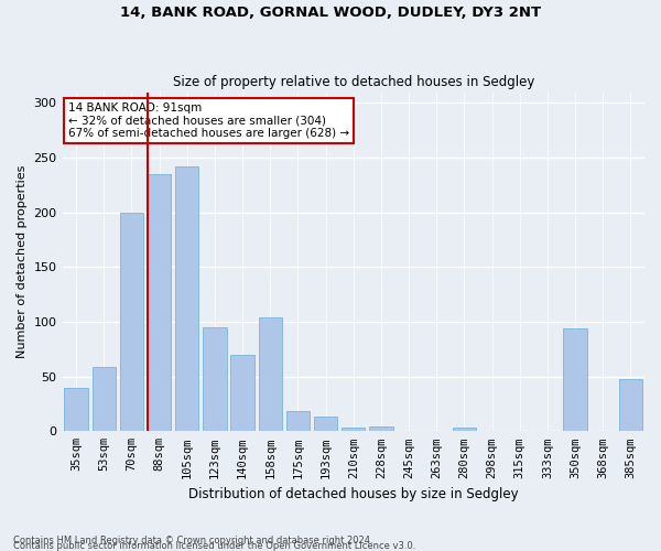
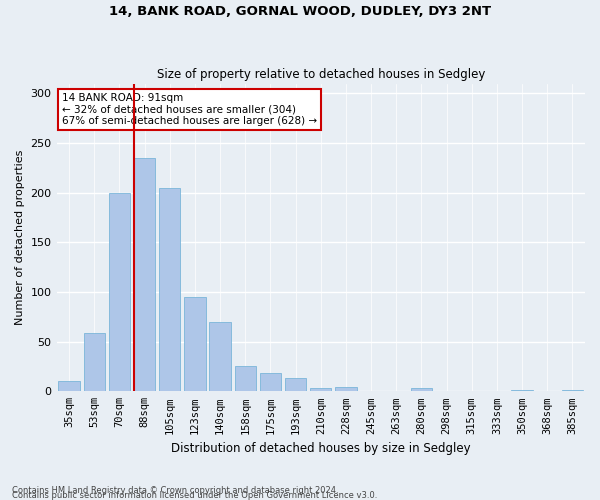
35sqm: 40 -> 10
105sqm: 242 -> 205
158sqm: 104 -> 25
350sqm: 94 -> 1
385sqm: 48 -> 1
